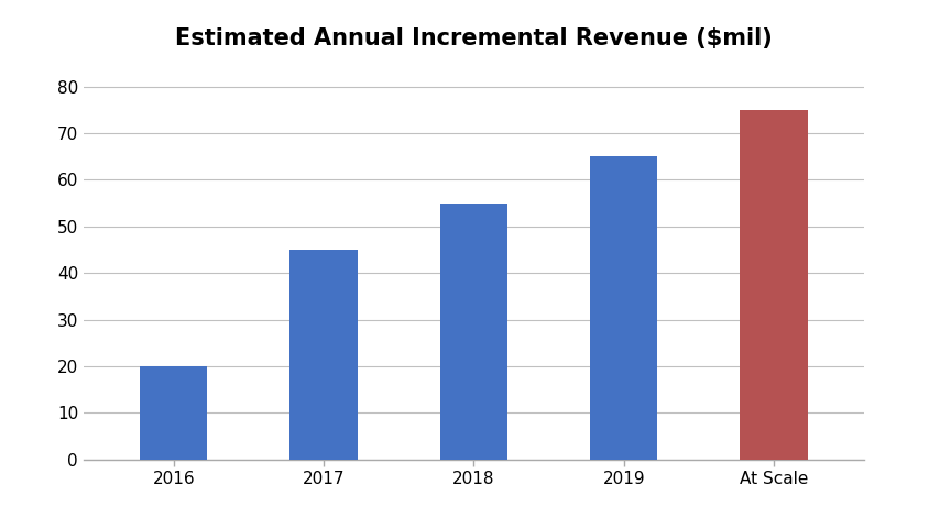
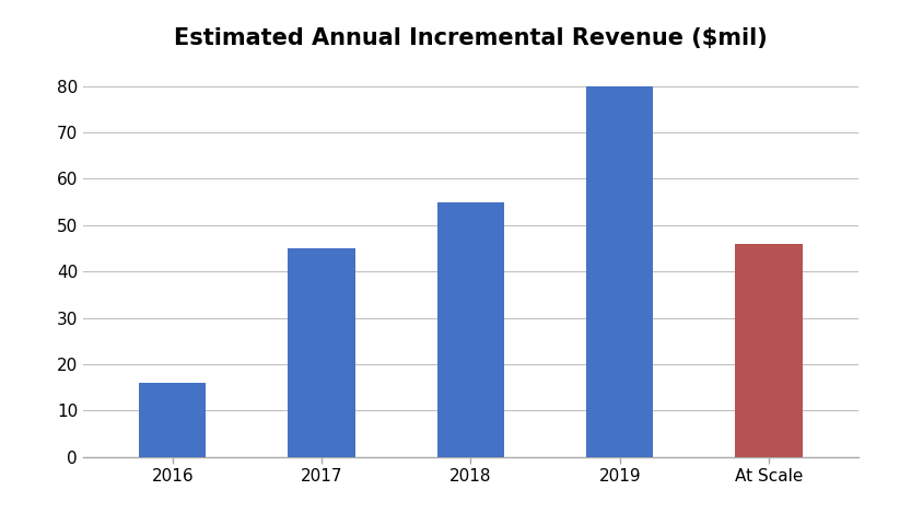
2016: 20 -> 16
2019: 65 -> 80
At Scale: 75 -> 46
